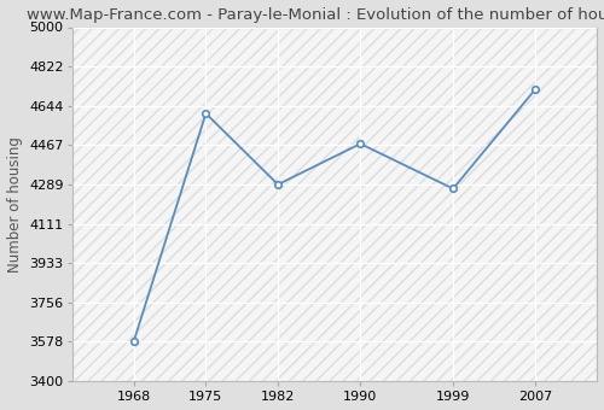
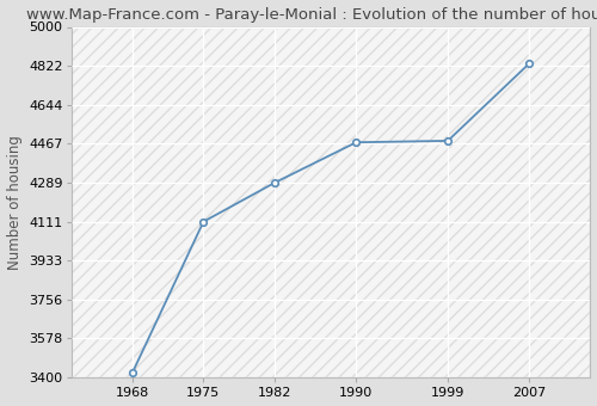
1968: 3580 -> 3420
1975: 4610 -> 4110
1999: 4270 -> 4480
2007: 4720 -> 4830
